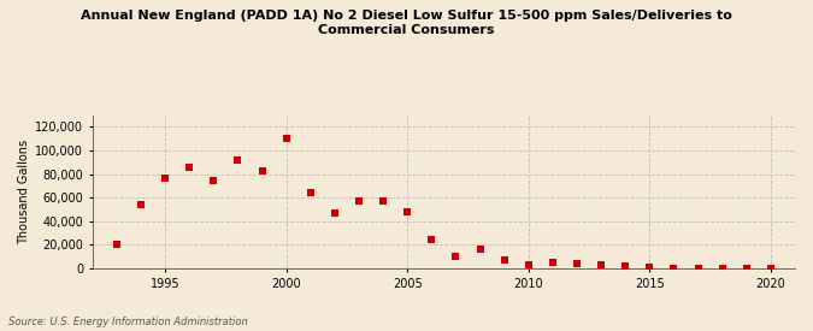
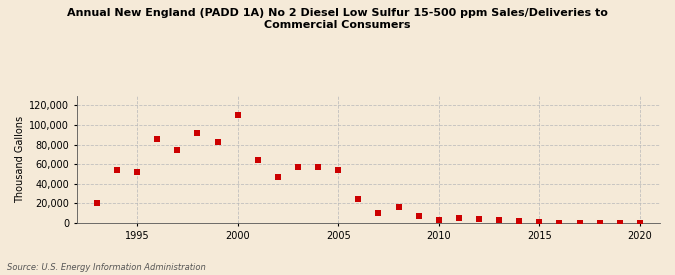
1995: 77,000 -> 52,000
2005: 48,000 -> 54,000
